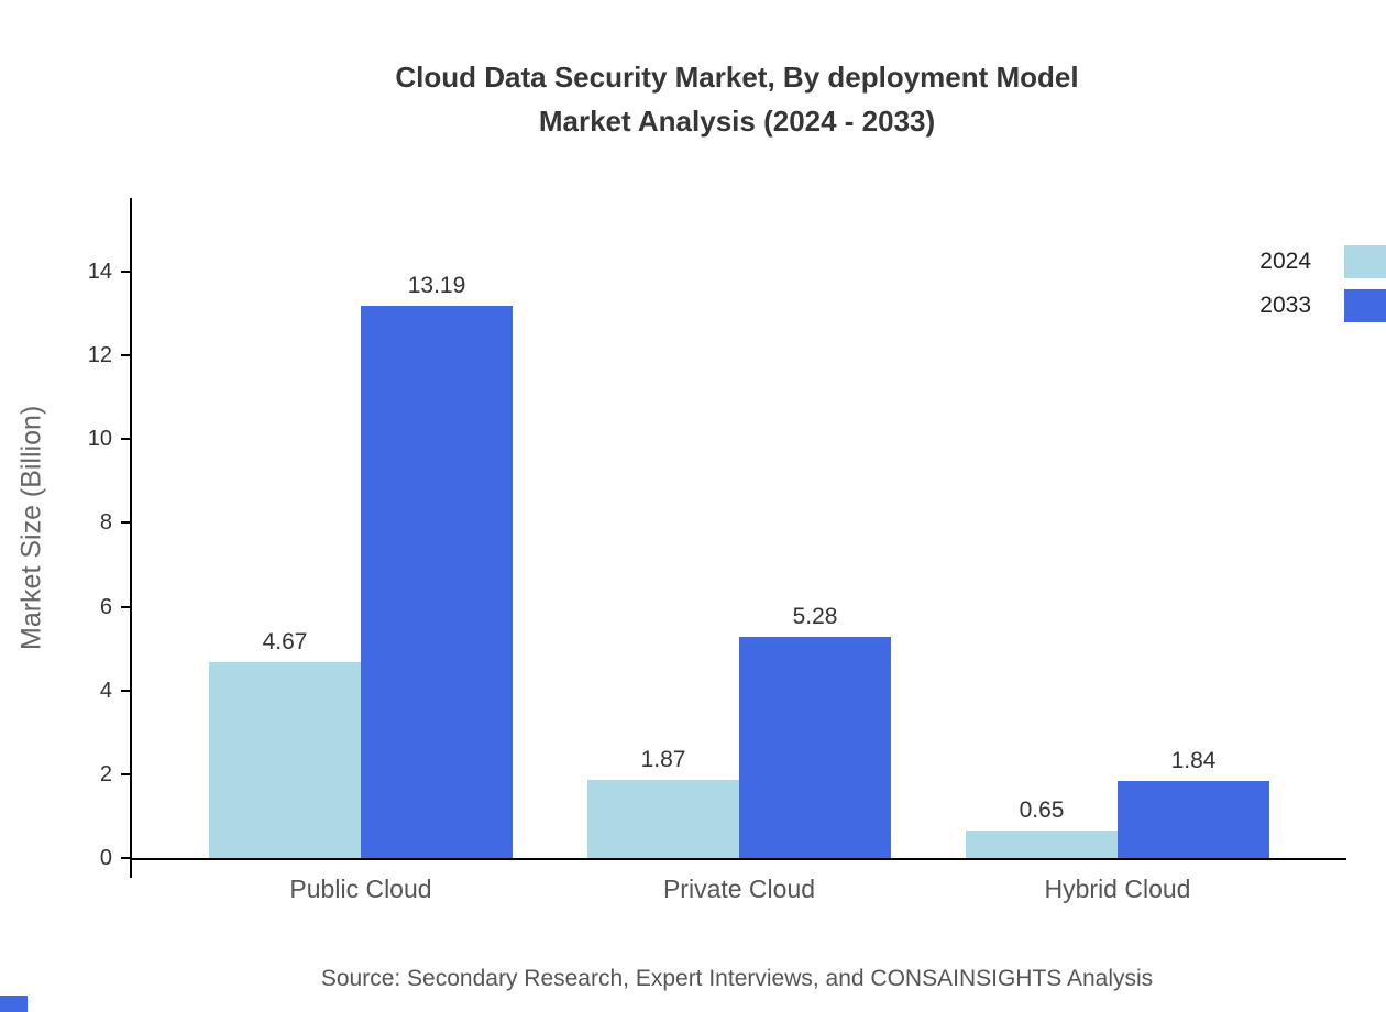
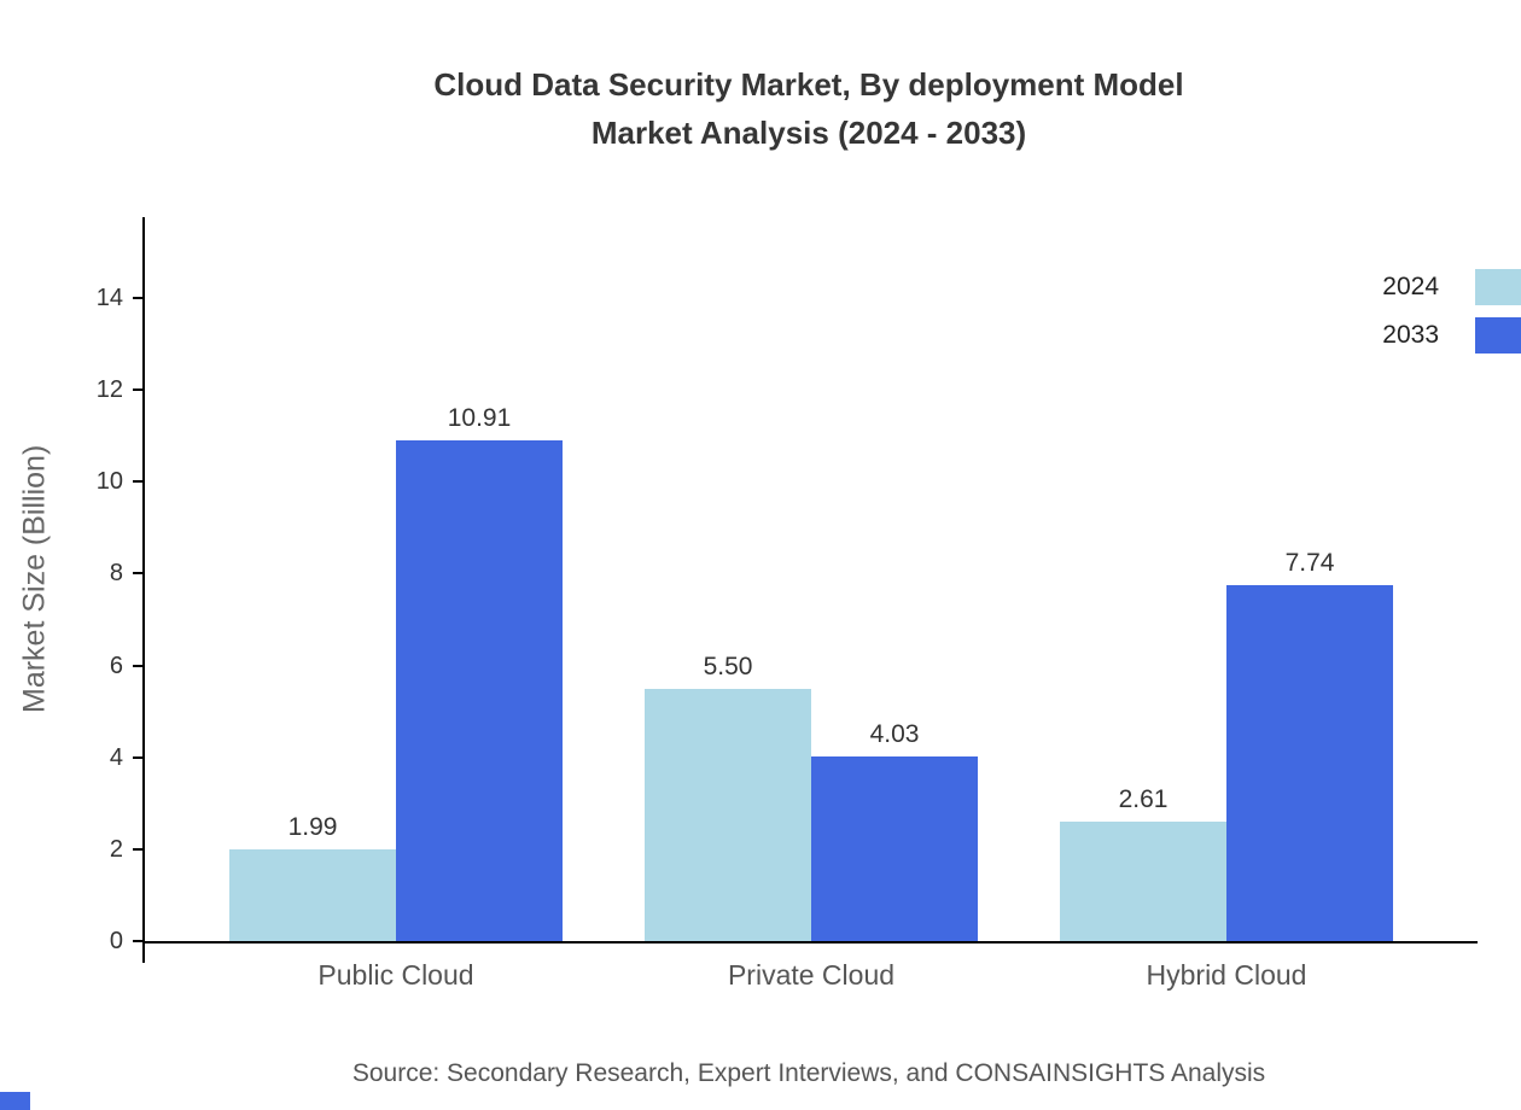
2024/Public Cloud: 4.67 -> 1.99
2033/Public Cloud: 13.19 -> 10.91
2024/Private Cloud: 1.87 -> 5.50
2033/Private Cloud: 5.28 -> 4.03
2024/Hybrid Cloud: 0.65 -> 2.61
2033/Hybrid Cloud: 1.84 -> 7.74
